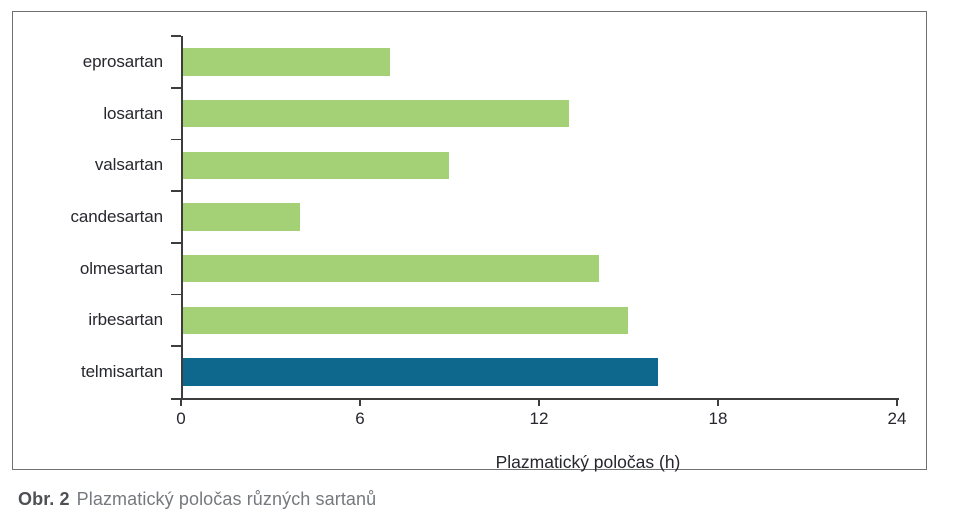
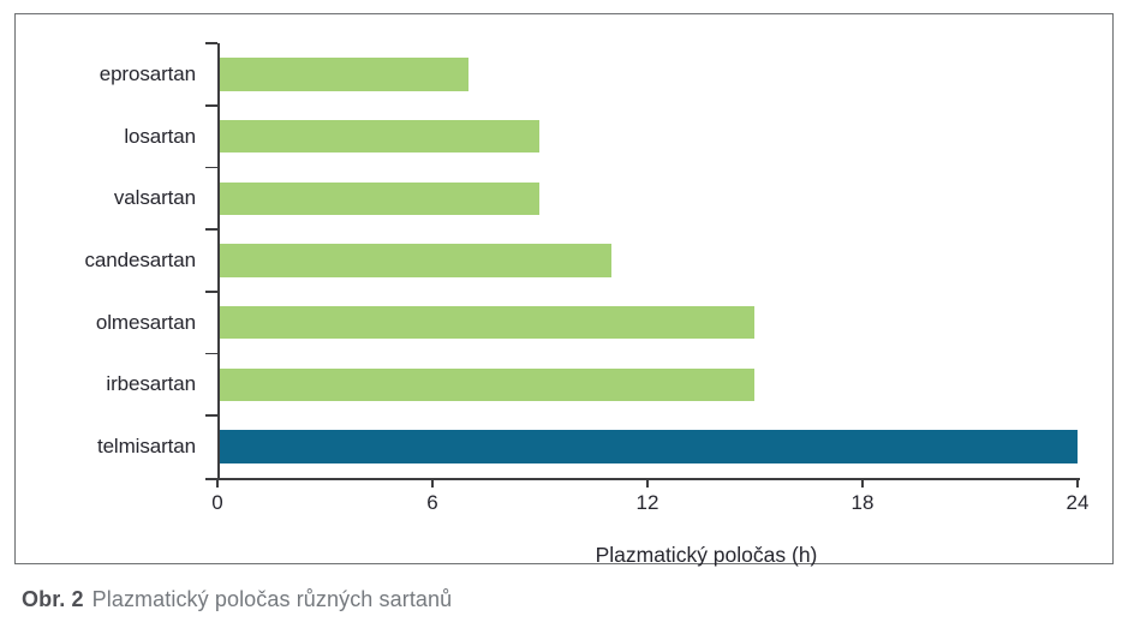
losartan: 13 -> 9
candesartan: 4 -> 11
olmesartan: 14 -> 15
telmisartan: 16 -> 24
